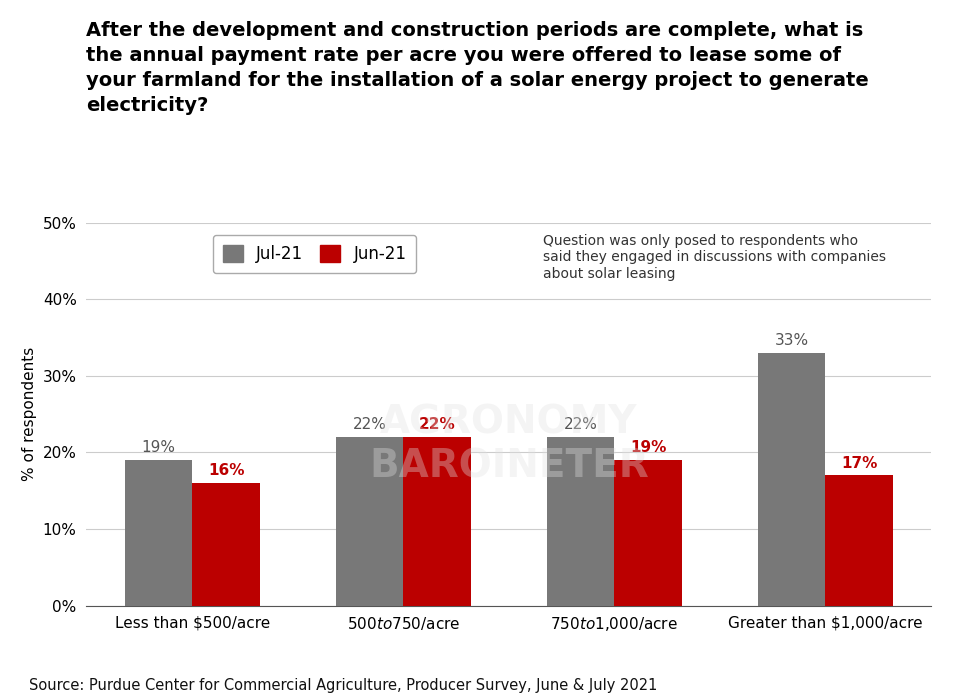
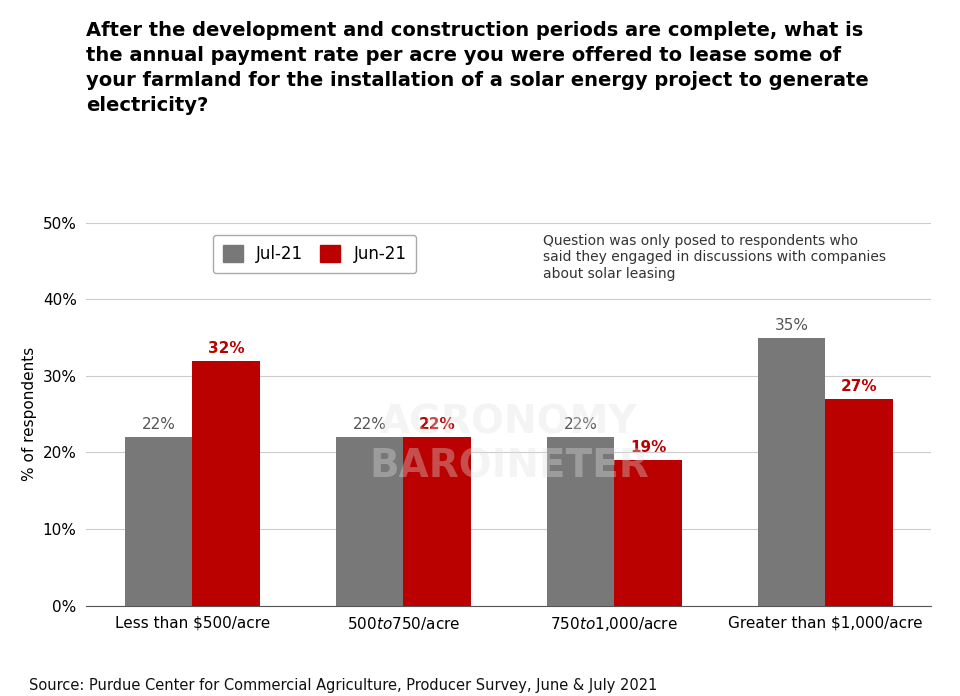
Jul-21/Less than $500/acre: 19% -> 22%
Jun-21/Less than $500/acre: 16% -> 32%
Jul-21/Greater than $1,000/acre: 33% -> 35%
Jun-21/Greater than $1,000/acre: 17% -> 27%
